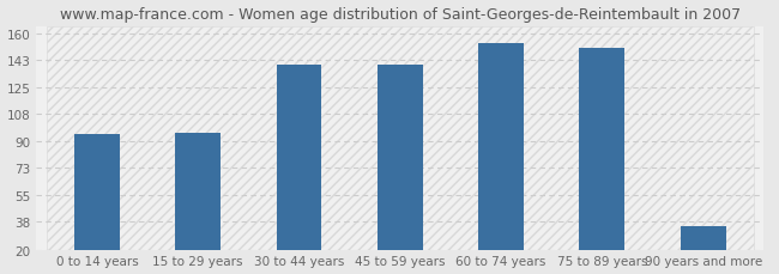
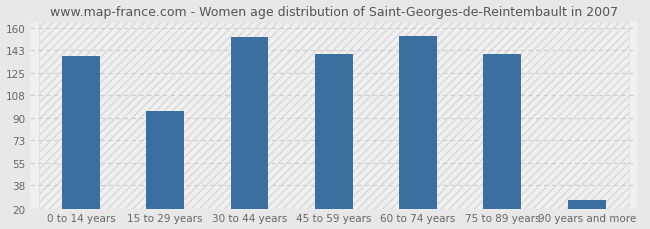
0 to 14 years: 95 -> 138
30 to 44 years: 140 -> 153
75 to 89 years: 151 -> 140
90 years and more: 35 -> 27
